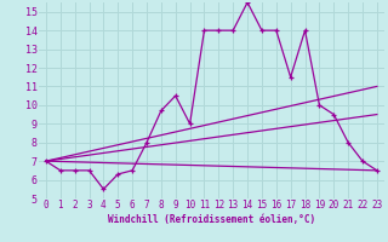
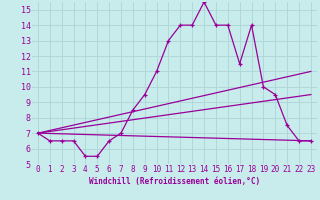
5: 6.3 -> 5.5
7: 8.0 -> 7.0
8: 9.7 -> 8.5
9: 10.5 -> 9.5
10: 9.0 -> 11.0
11: 14.0 -> 13.0
21: 8.0 -> 7.5
22: 7.0 -> 6.5
